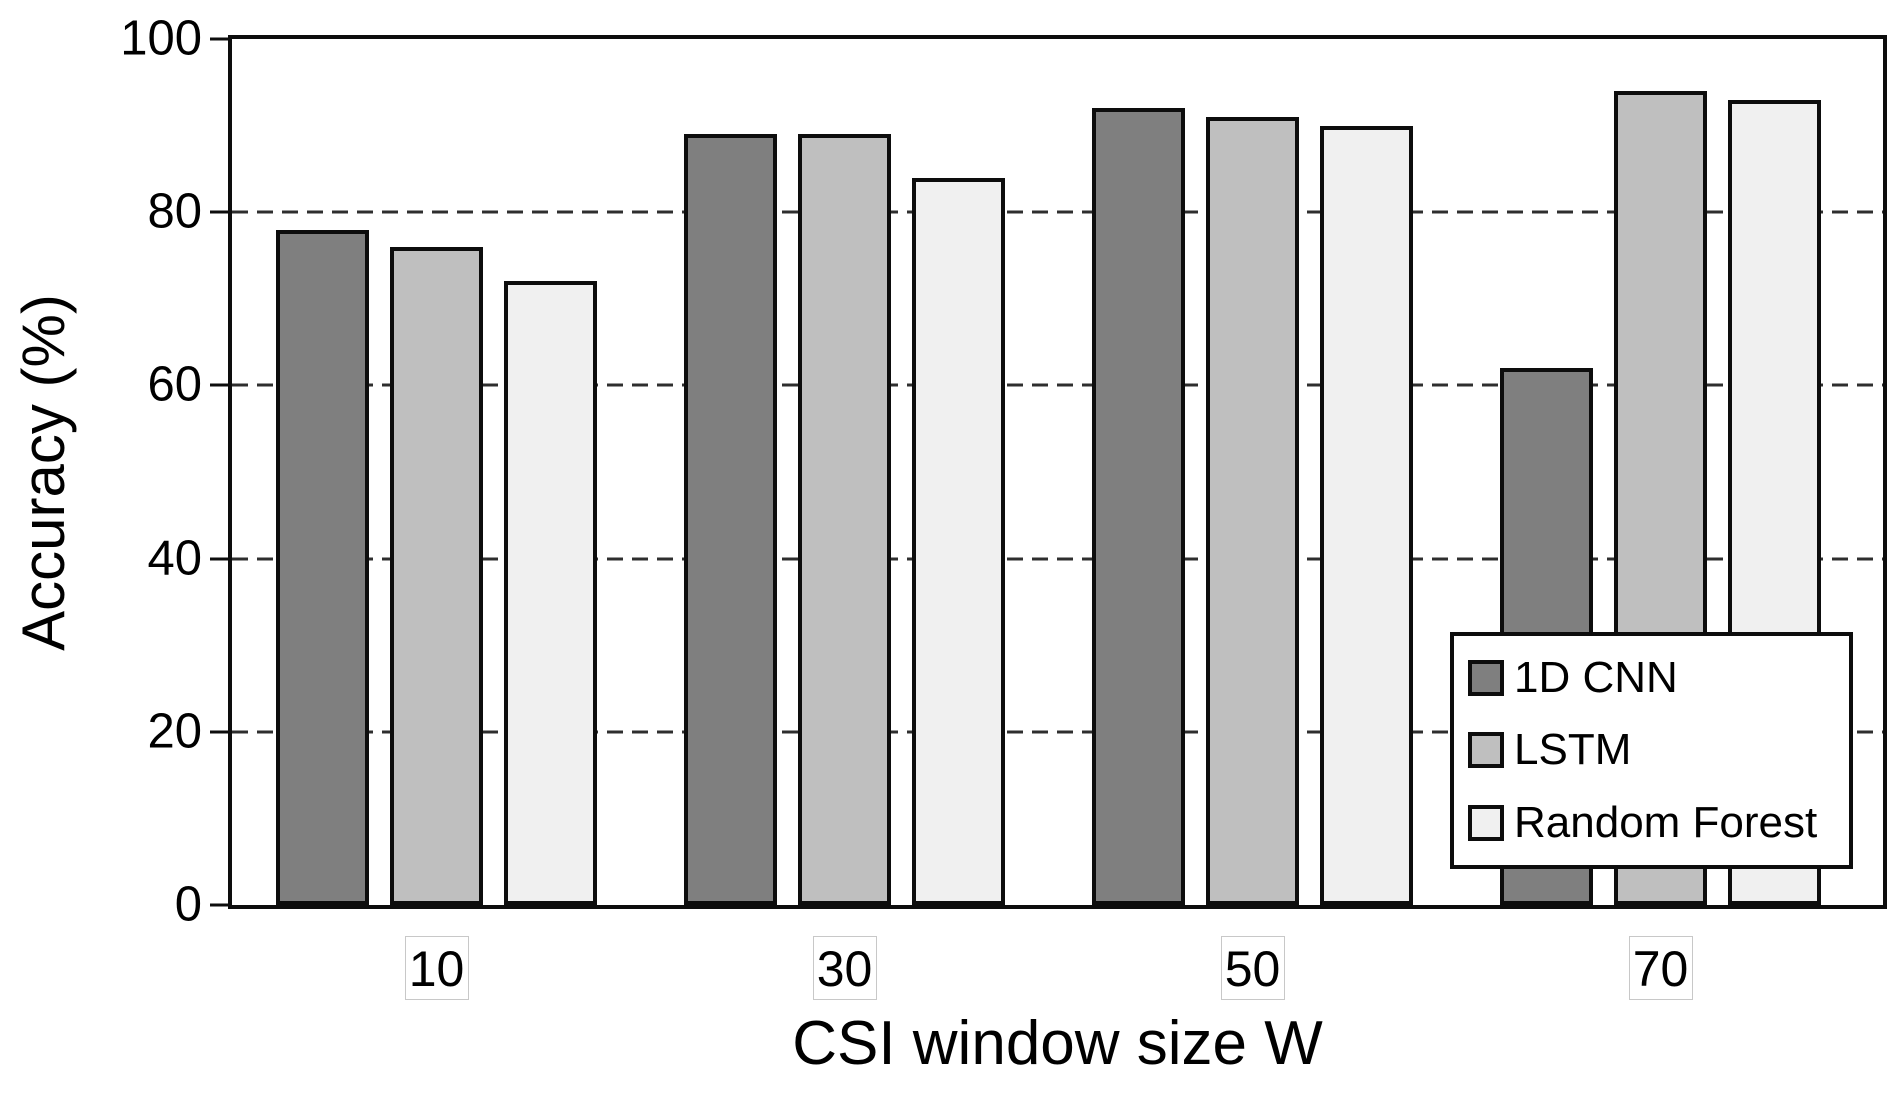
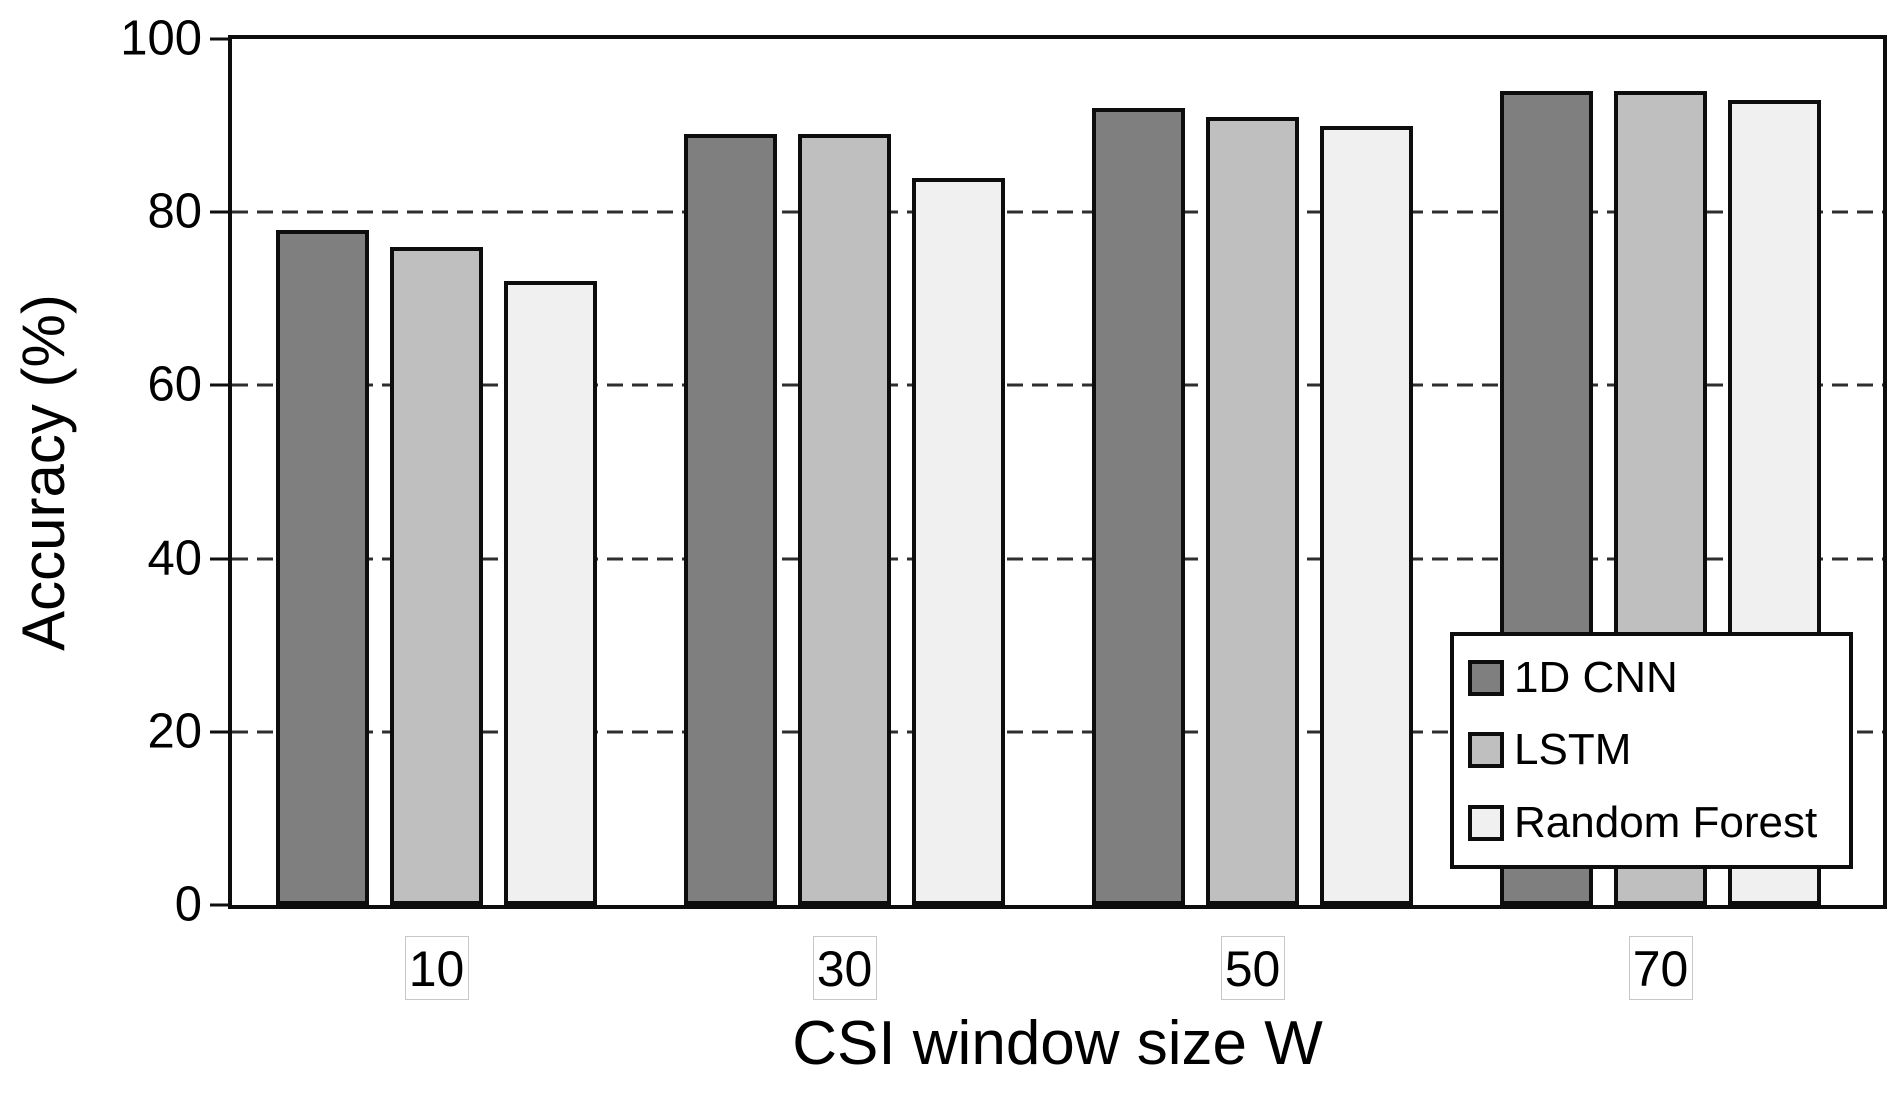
1D CNN/70: 62 -> 94
